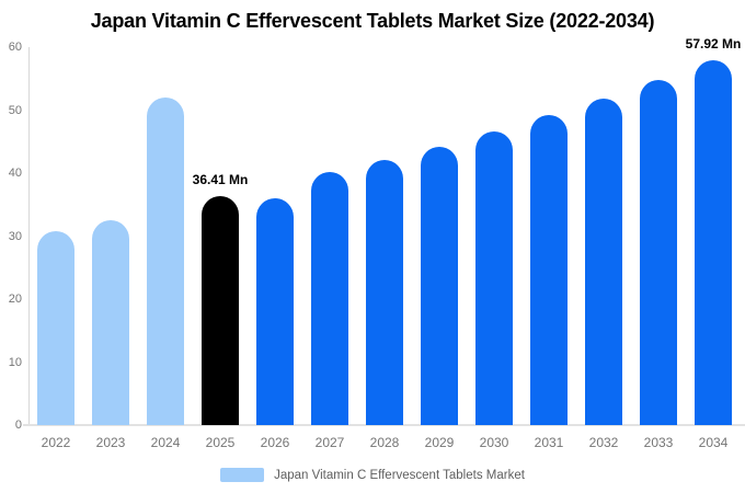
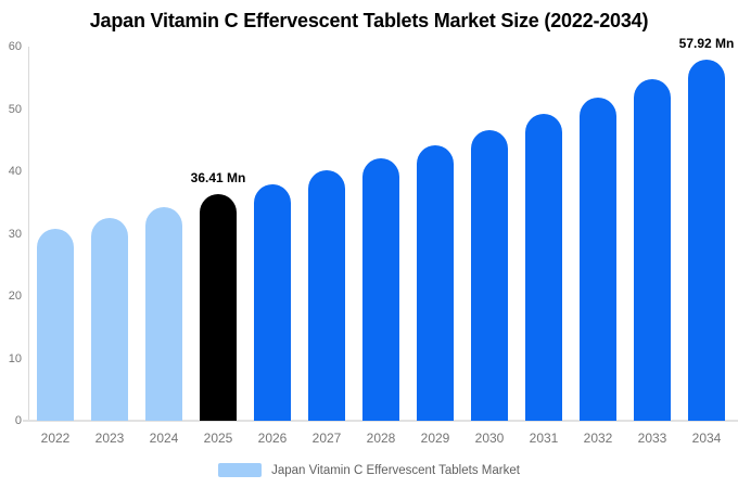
2024: 52 -> 34
2026: 36 -> 38
